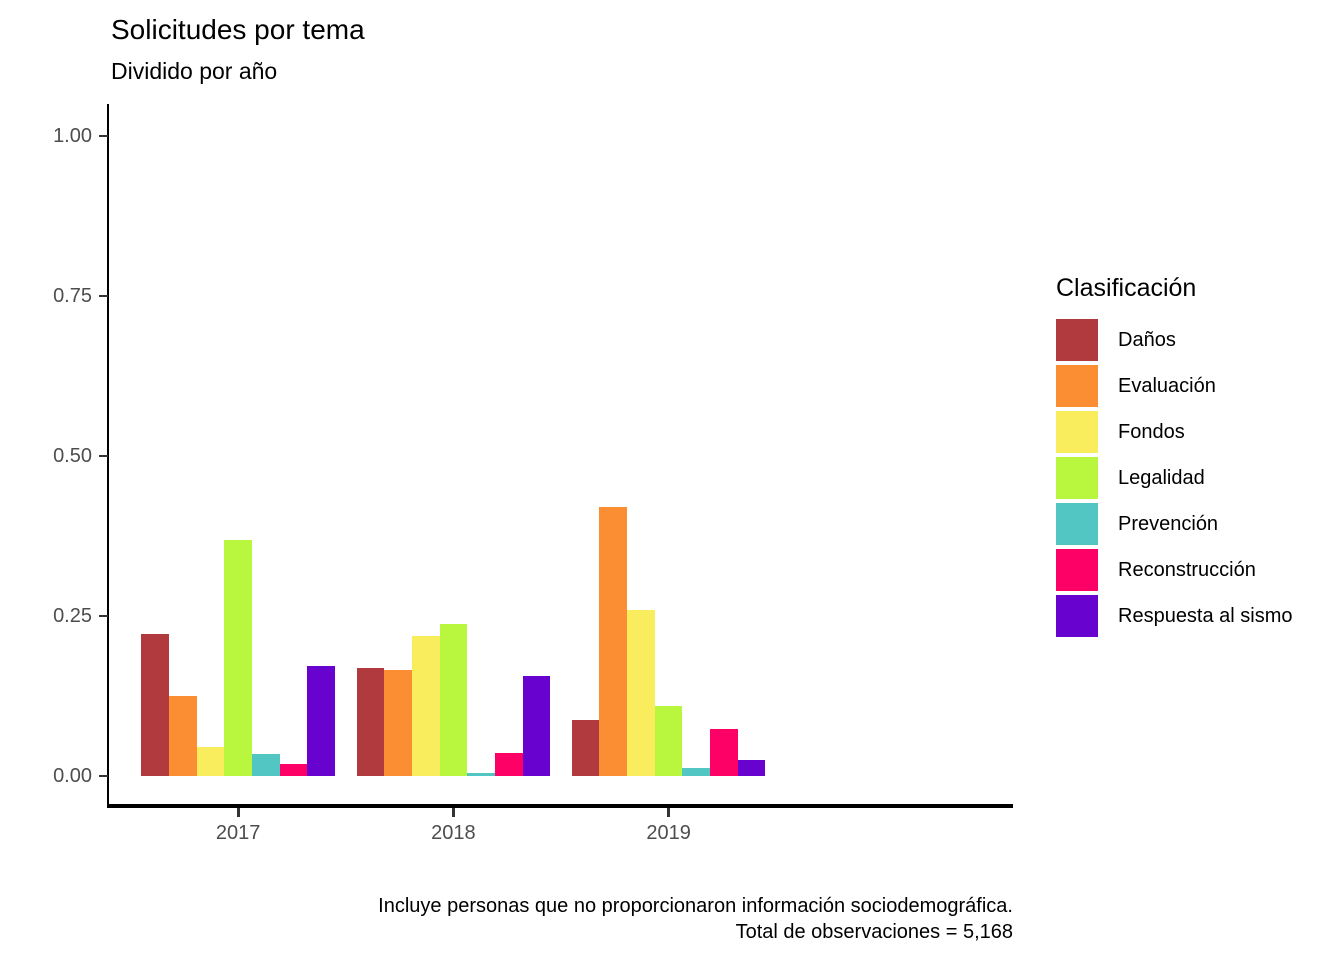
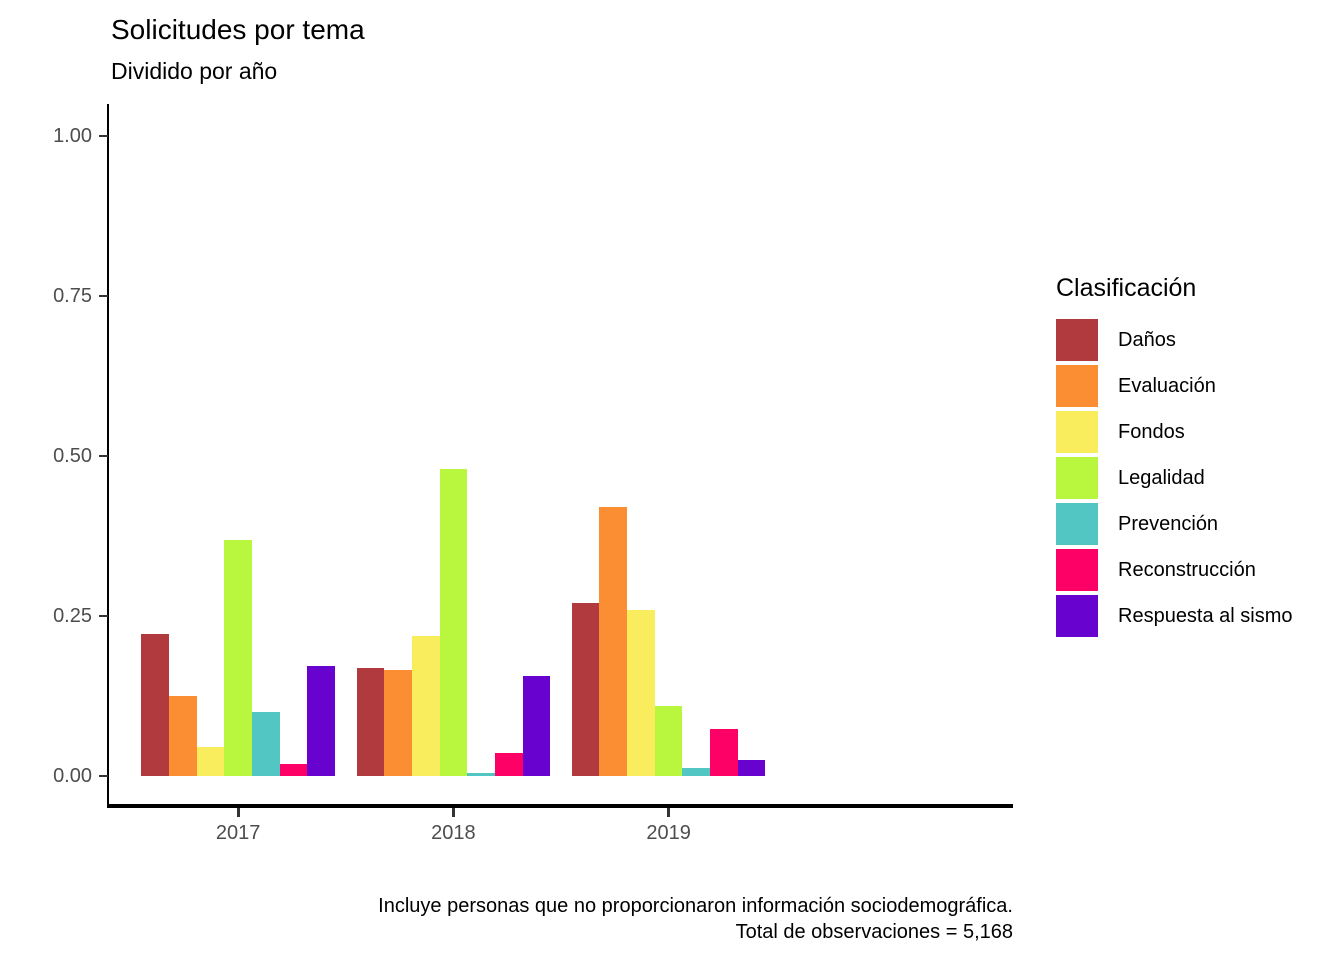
Prevención/2017: 0.04 -> 0.10
Legalidad/2018: 0.24 -> 0.48
Daños/2019: 0.09 -> 0.27
